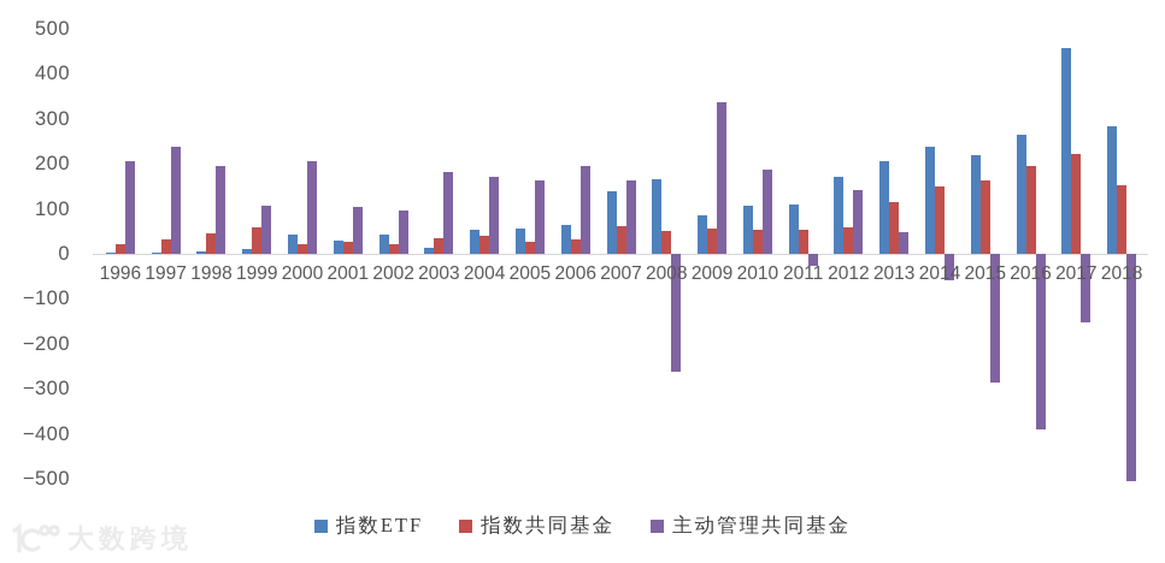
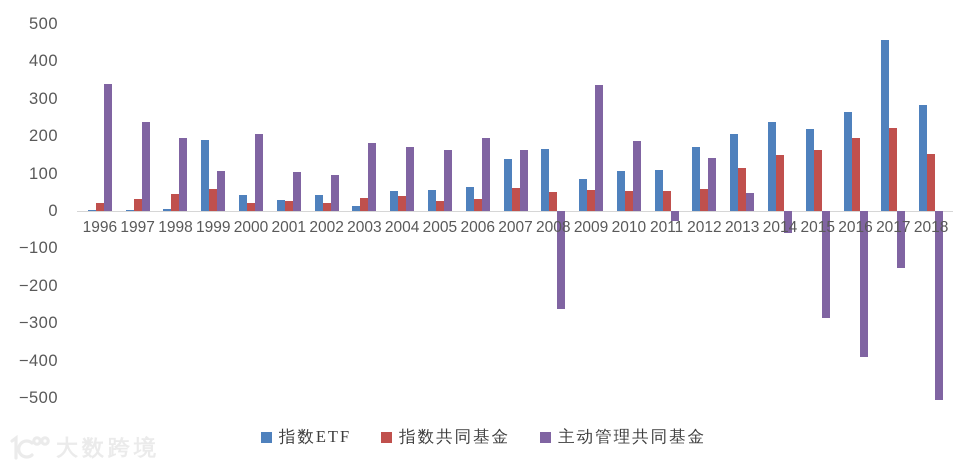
主动管理共同基金/1996: 210 -> 340
指数ETF/1999: 10 -> 190
